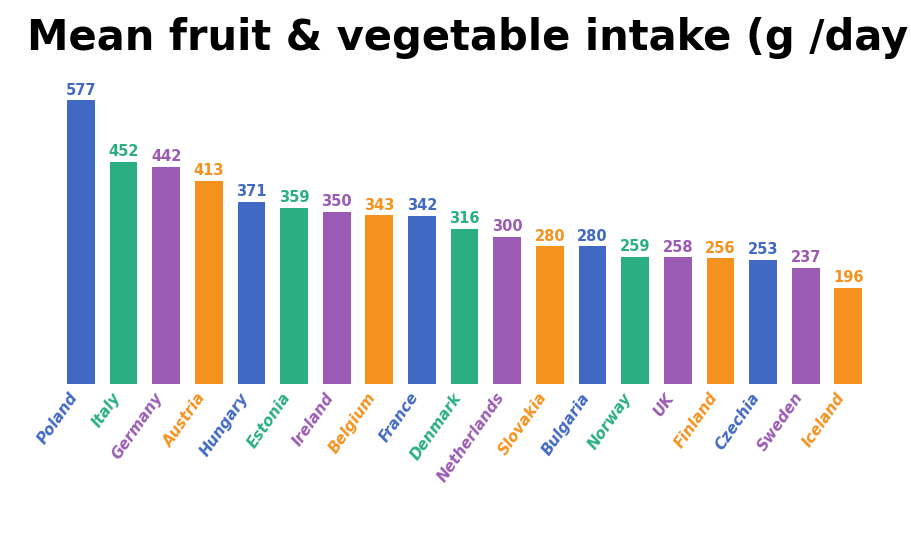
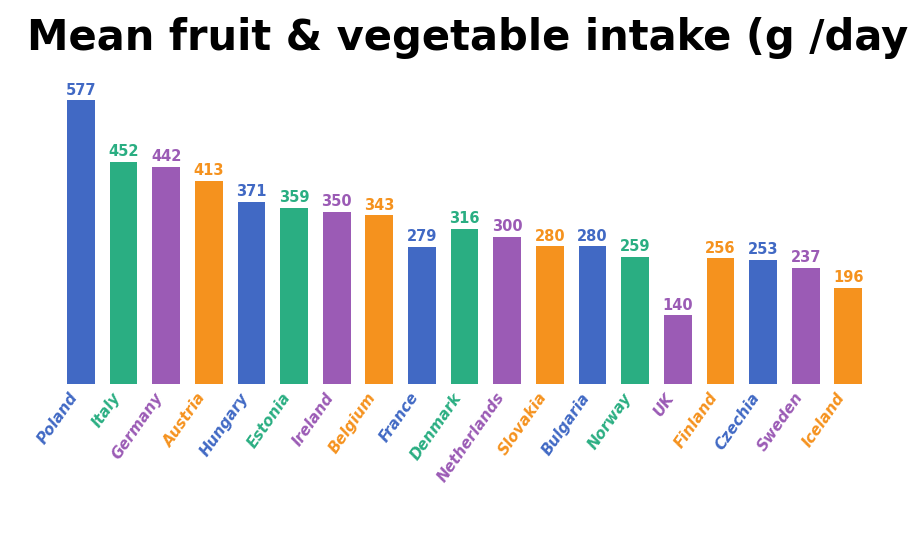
France: 342 -> 279
UK: 258 -> 140
